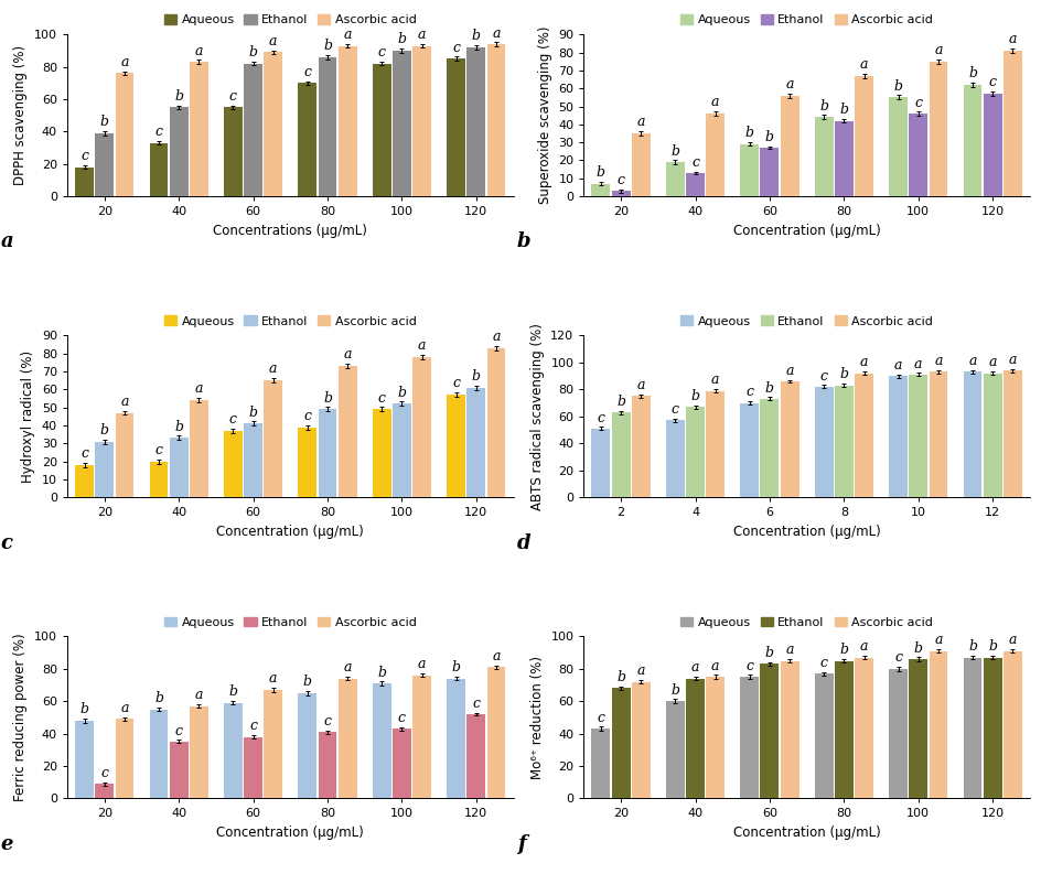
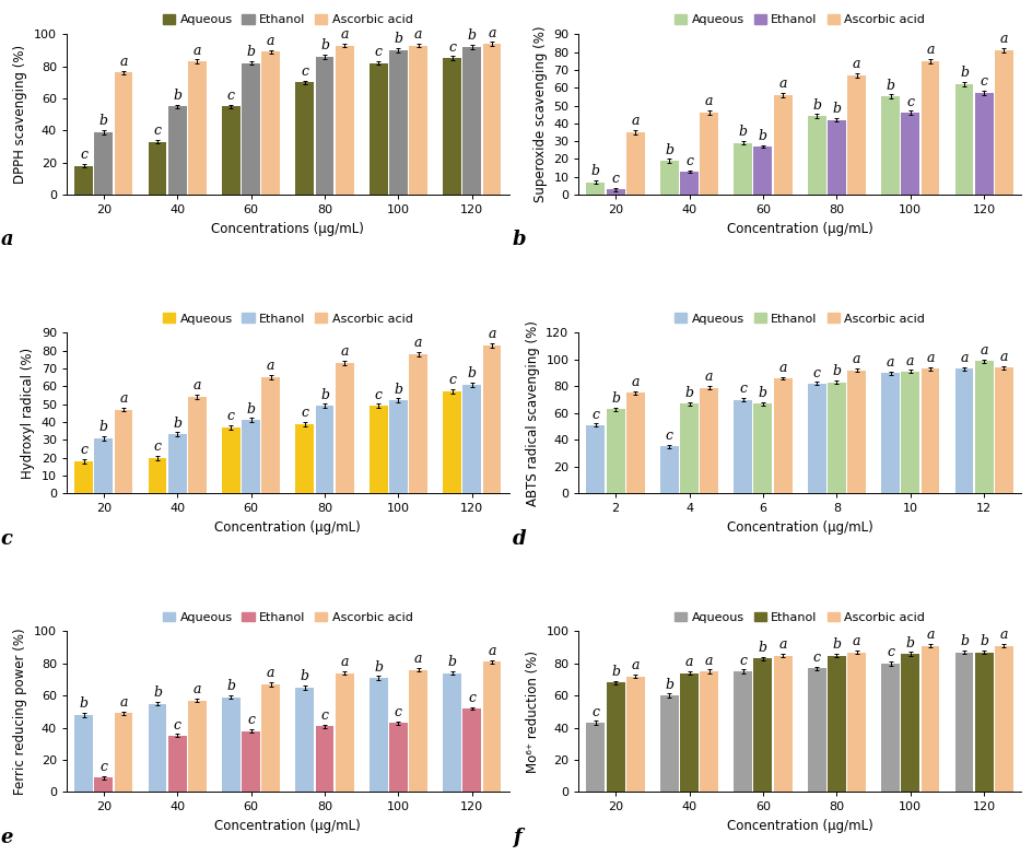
Aqueous/4: 57 -> 35
Ethanol/6: 73 -> 67
Ethanol/12: 92 -> 99
